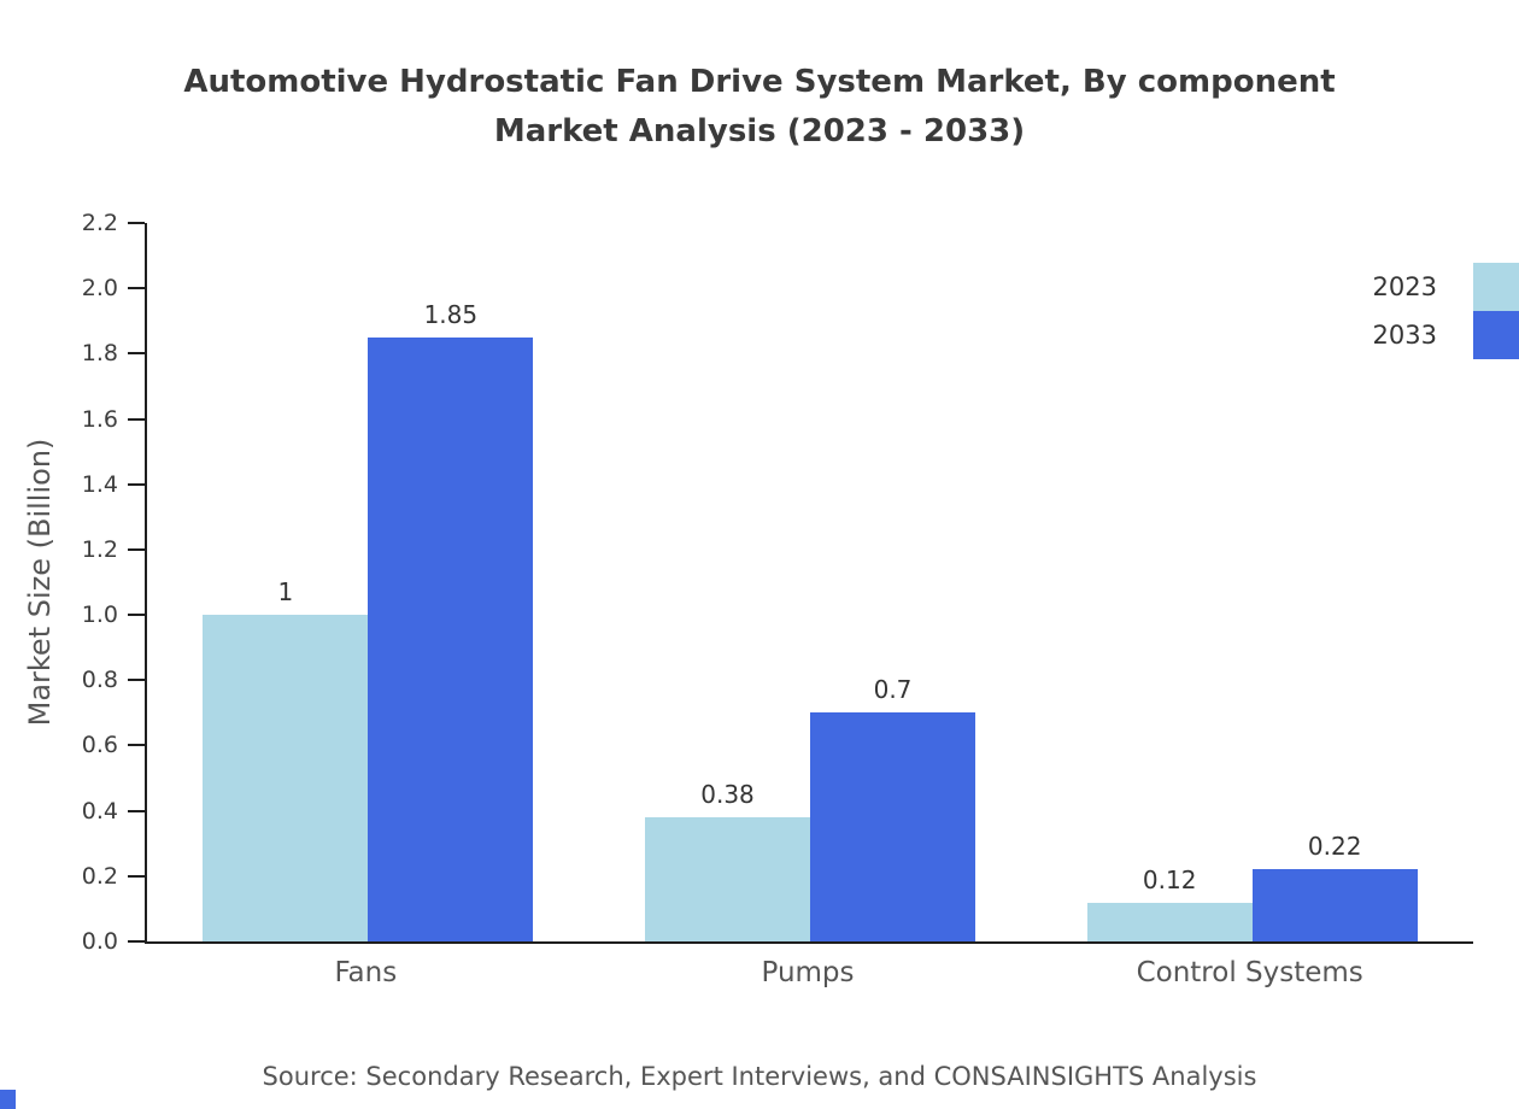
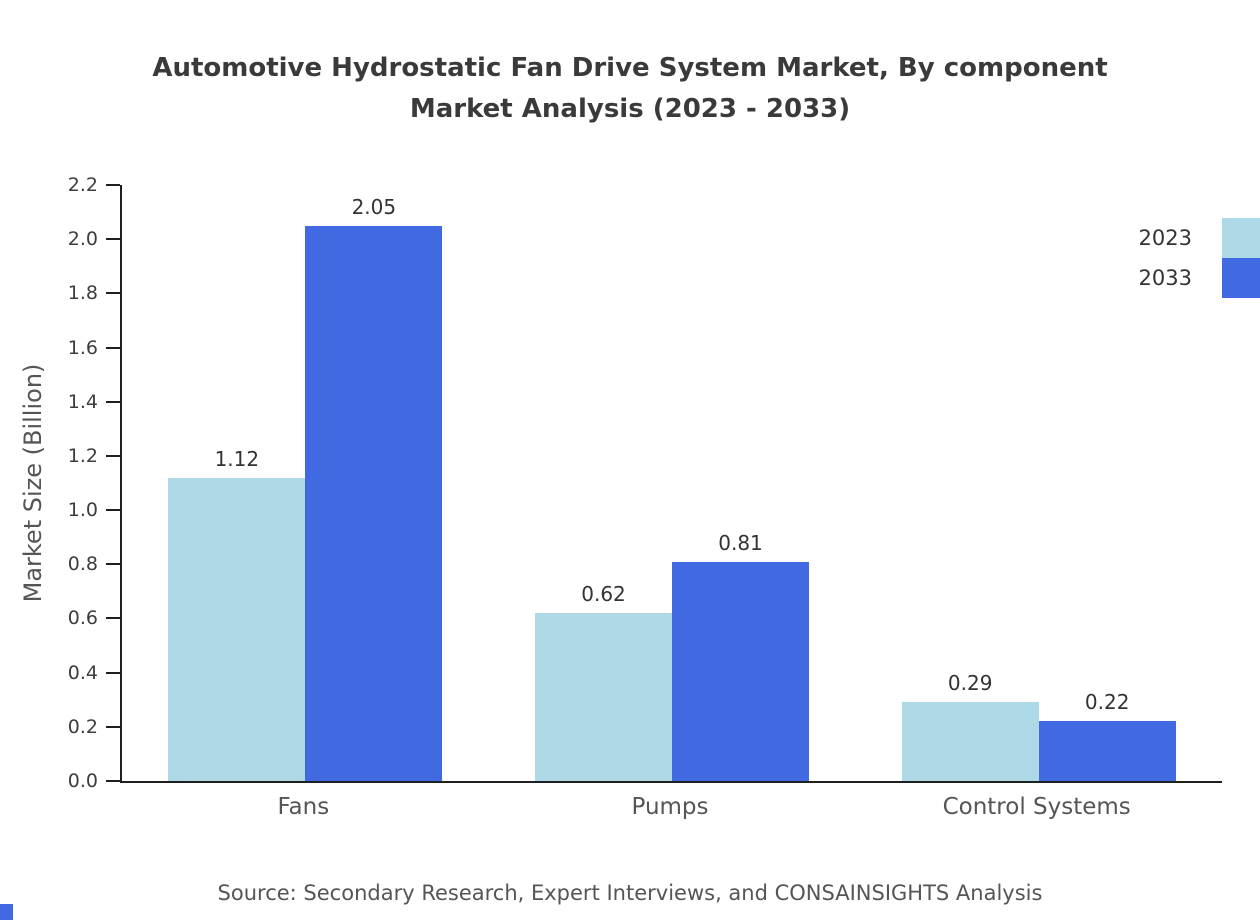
2023/Fans: 1 -> 1.12
2033/Fans: 1.85 -> 2.05
2023/Pumps: 0.38 -> 0.62
2033/Pumps: 0.7 -> 0.81
2023/Control Systems: 0.12 -> 0.29
